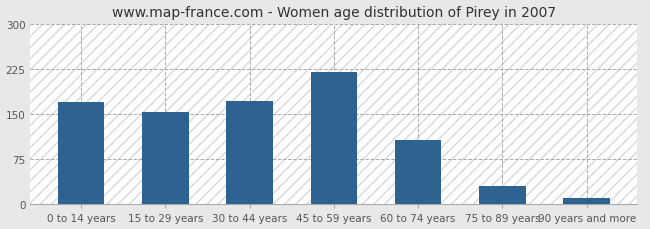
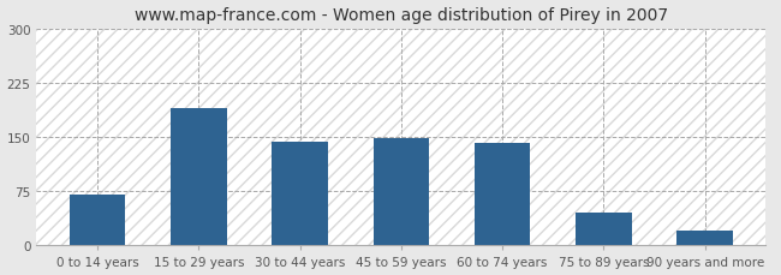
0 to 14 years: 170 -> 70
15 to 29 years: 153 -> 190
30 to 44 years: 172 -> 144
45 to 59 years: 220 -> 148
60 to 74 years: 107 -> 142
75 to 89 years: 30 -> 46
90 years and more: 10 -> 20
